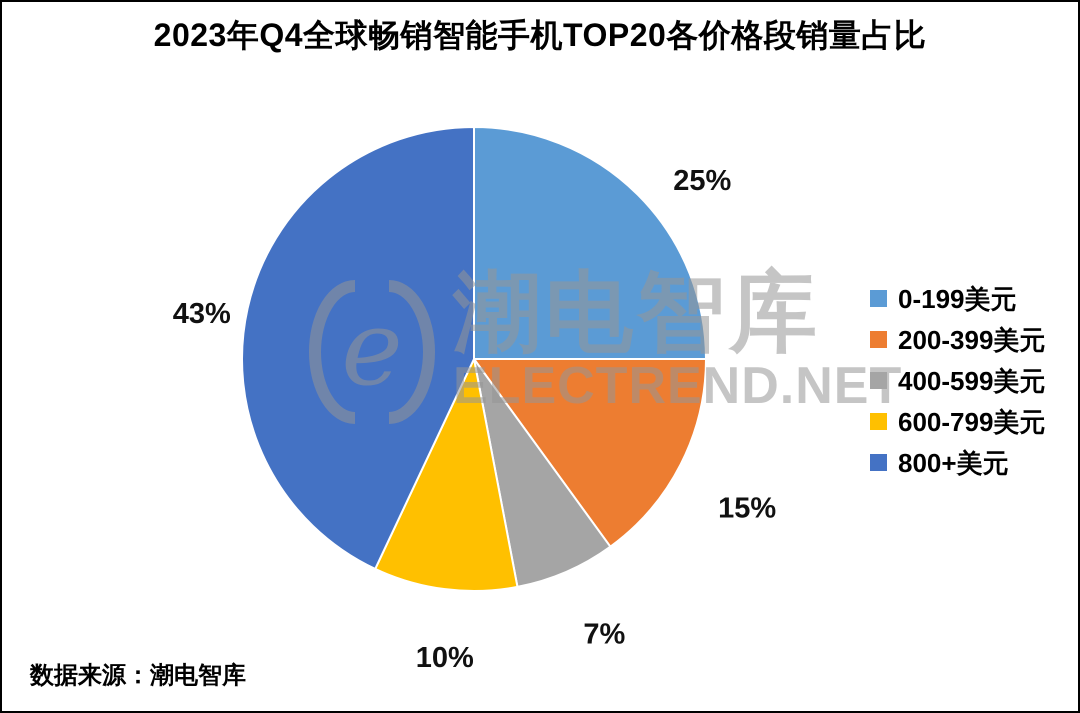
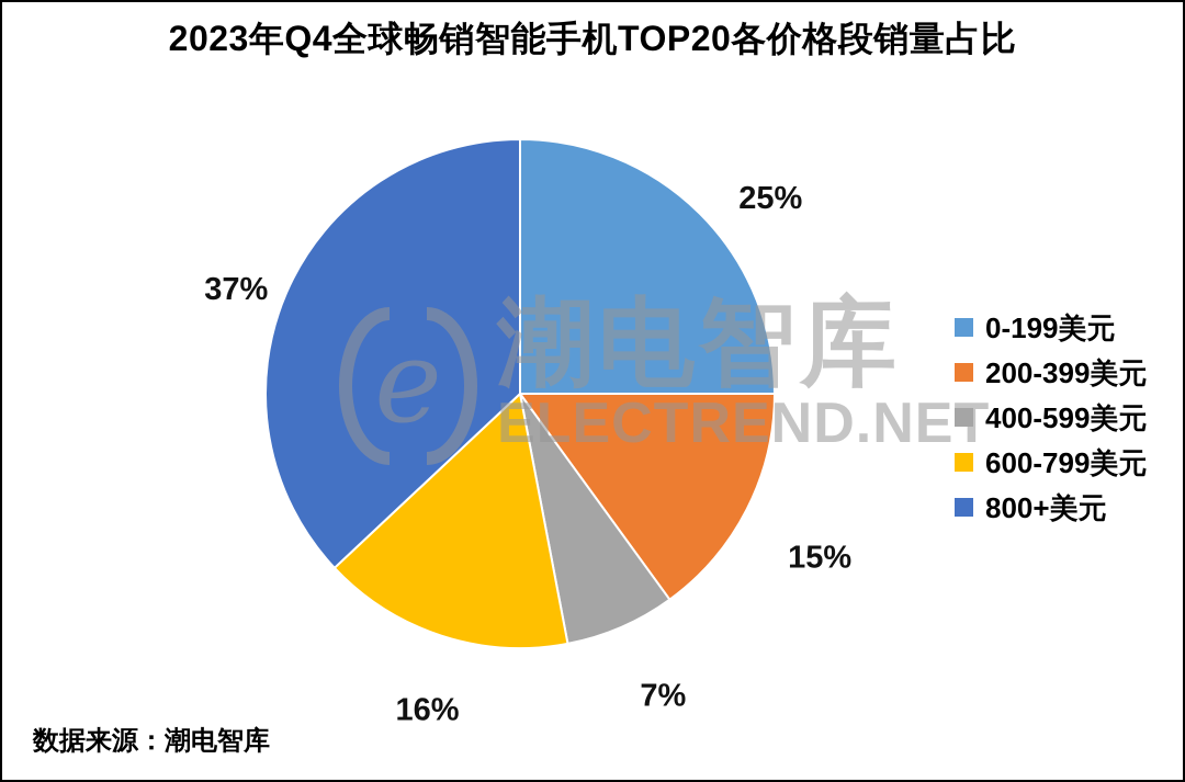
600-799美元: 10% -> 16%
800+美元: 43% -> 37%
